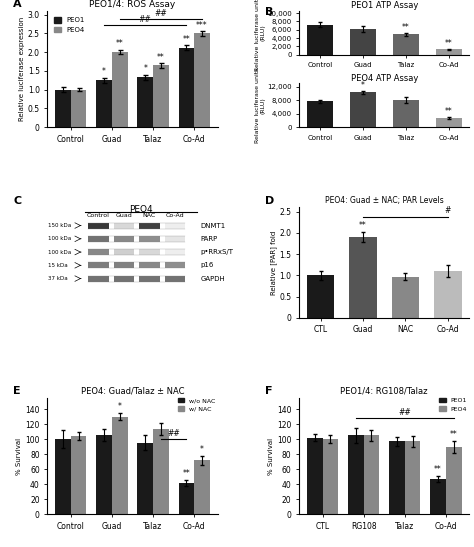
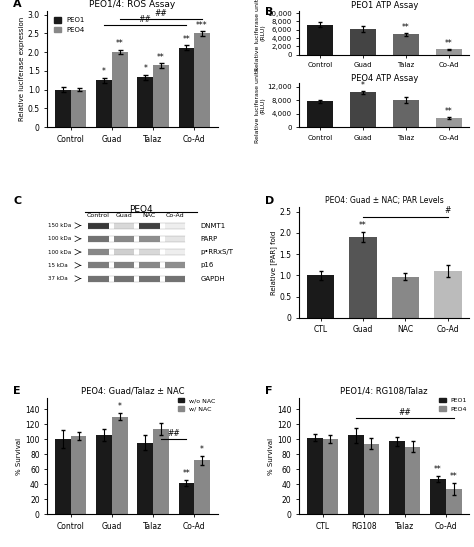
PEO1/4: RG108/Talaz/PEO4/RG108: 105 -> 94
PEO1/4: RG108/Talaz/PEO4/Talaz: 97 -> 90
PEO1/4: RG108/Talaz/PEO4/Co-Ad: 90 -> 34
